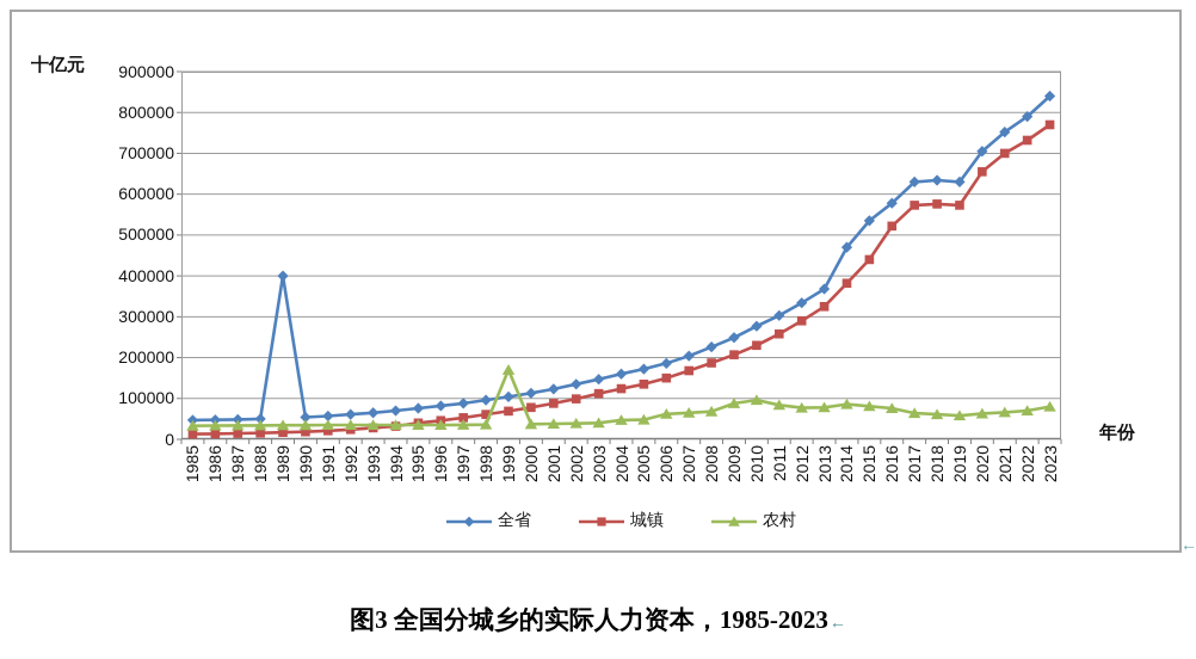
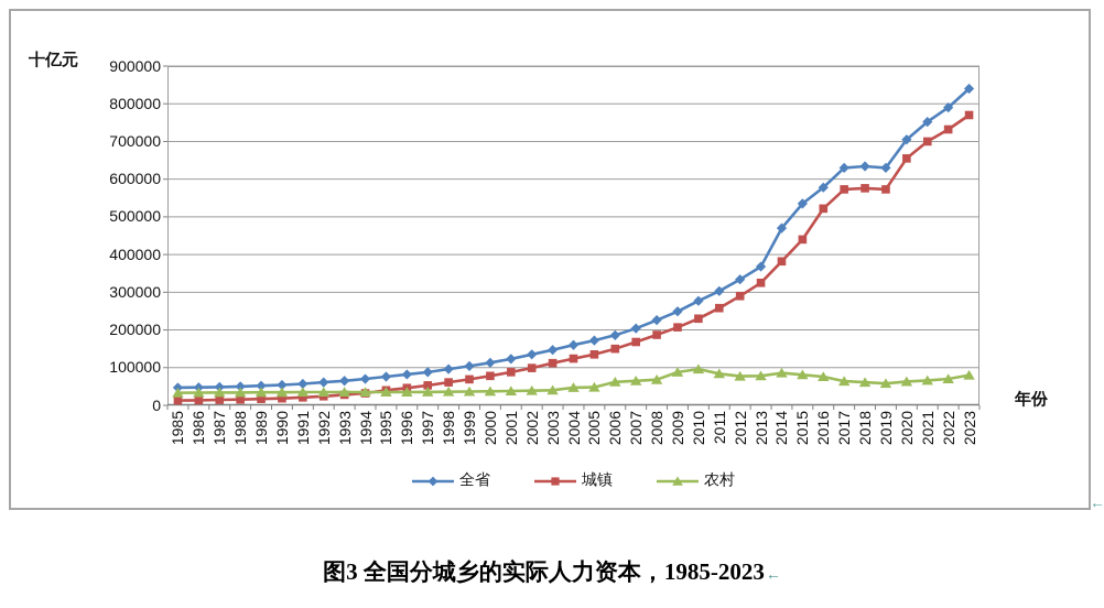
全省/1989: 400000 -> 50000
农村/1999: 170000 -> 40000
